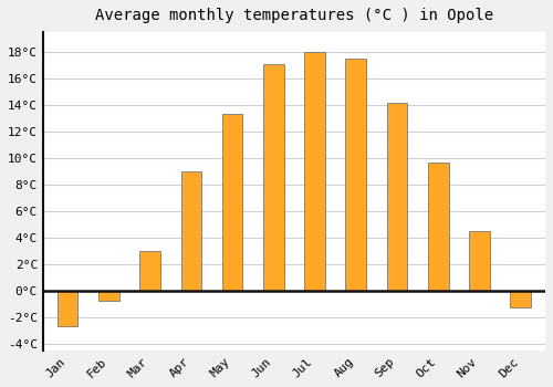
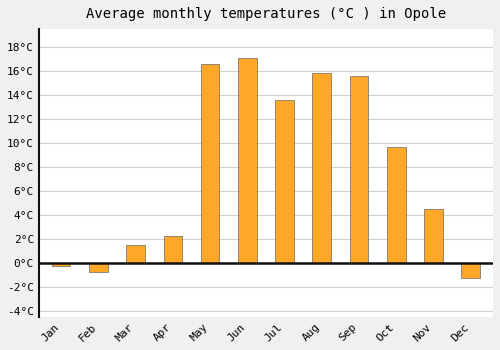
Jan: -2.7°C -> -0.3°C
Mar: 3.0°C -> 1.5°C
Apr: 9.0°C -> 2.2°C
May: 13.3°C -> 16.6°C
Jul: 18.0°C -> 13.6°C
Aug: 17.5°C -> 15.8°C
Sep: 14.2°C -> 15.6°C
